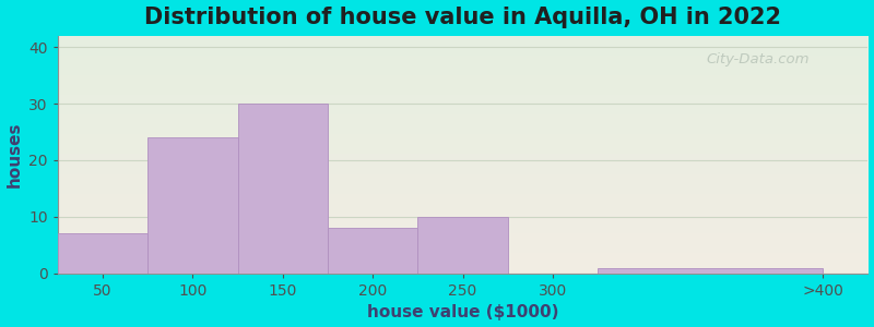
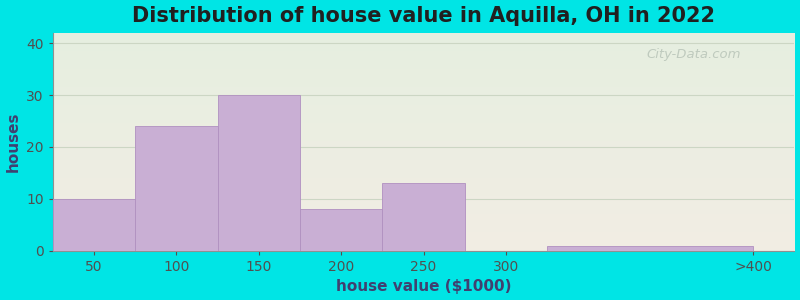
50: 7 -> 10
250: 10 -> 13
